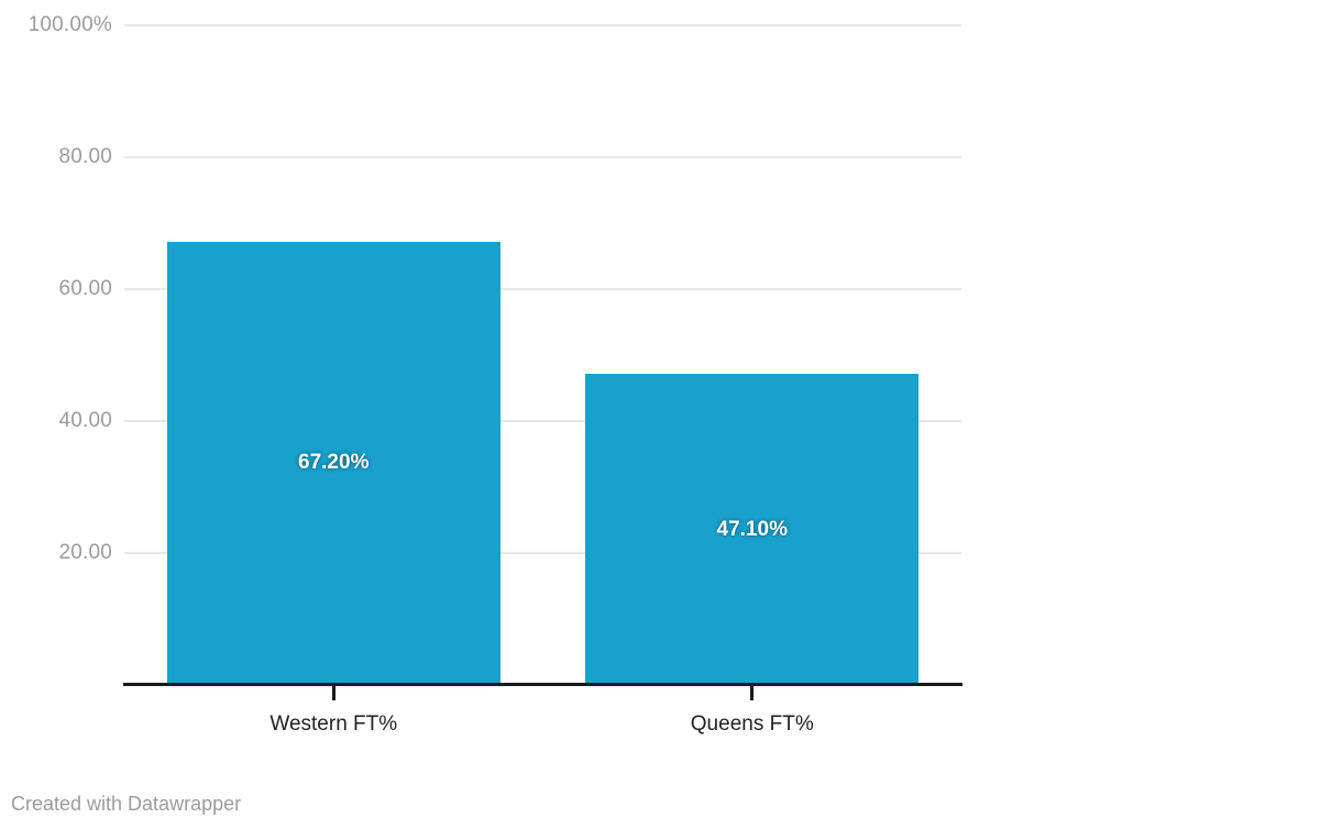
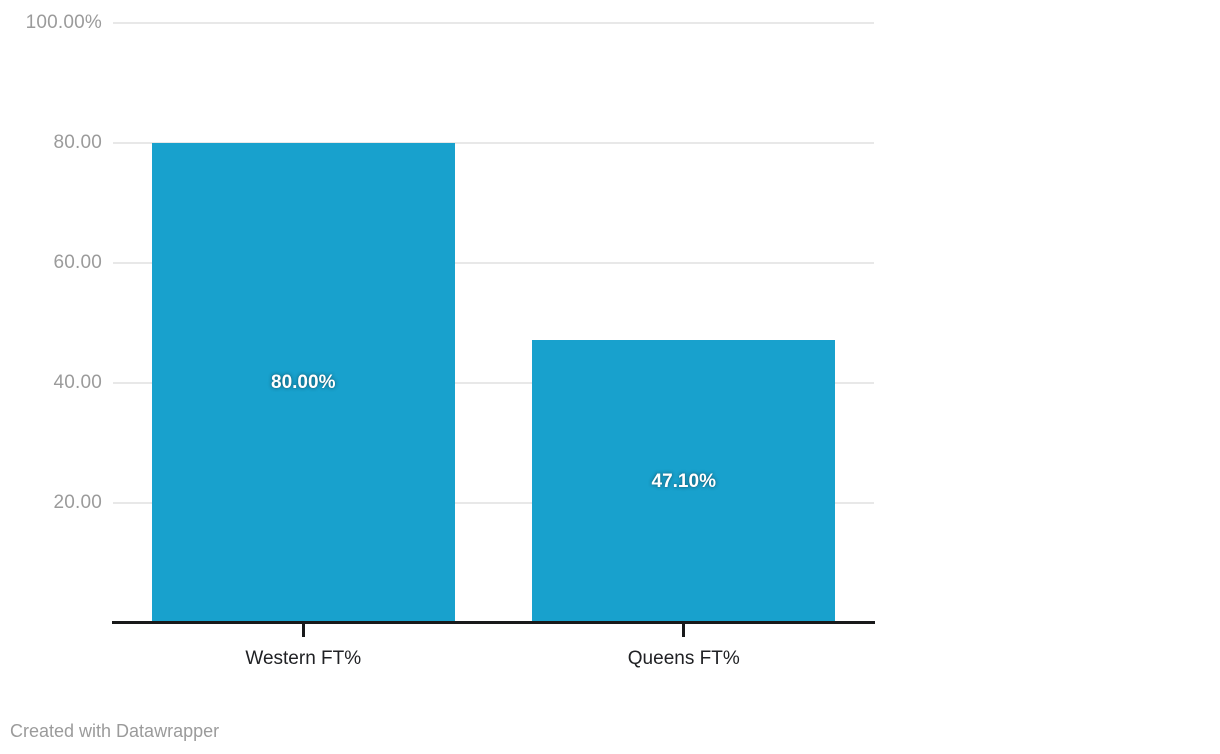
Western FT%: 67.20% -> 80.00%
